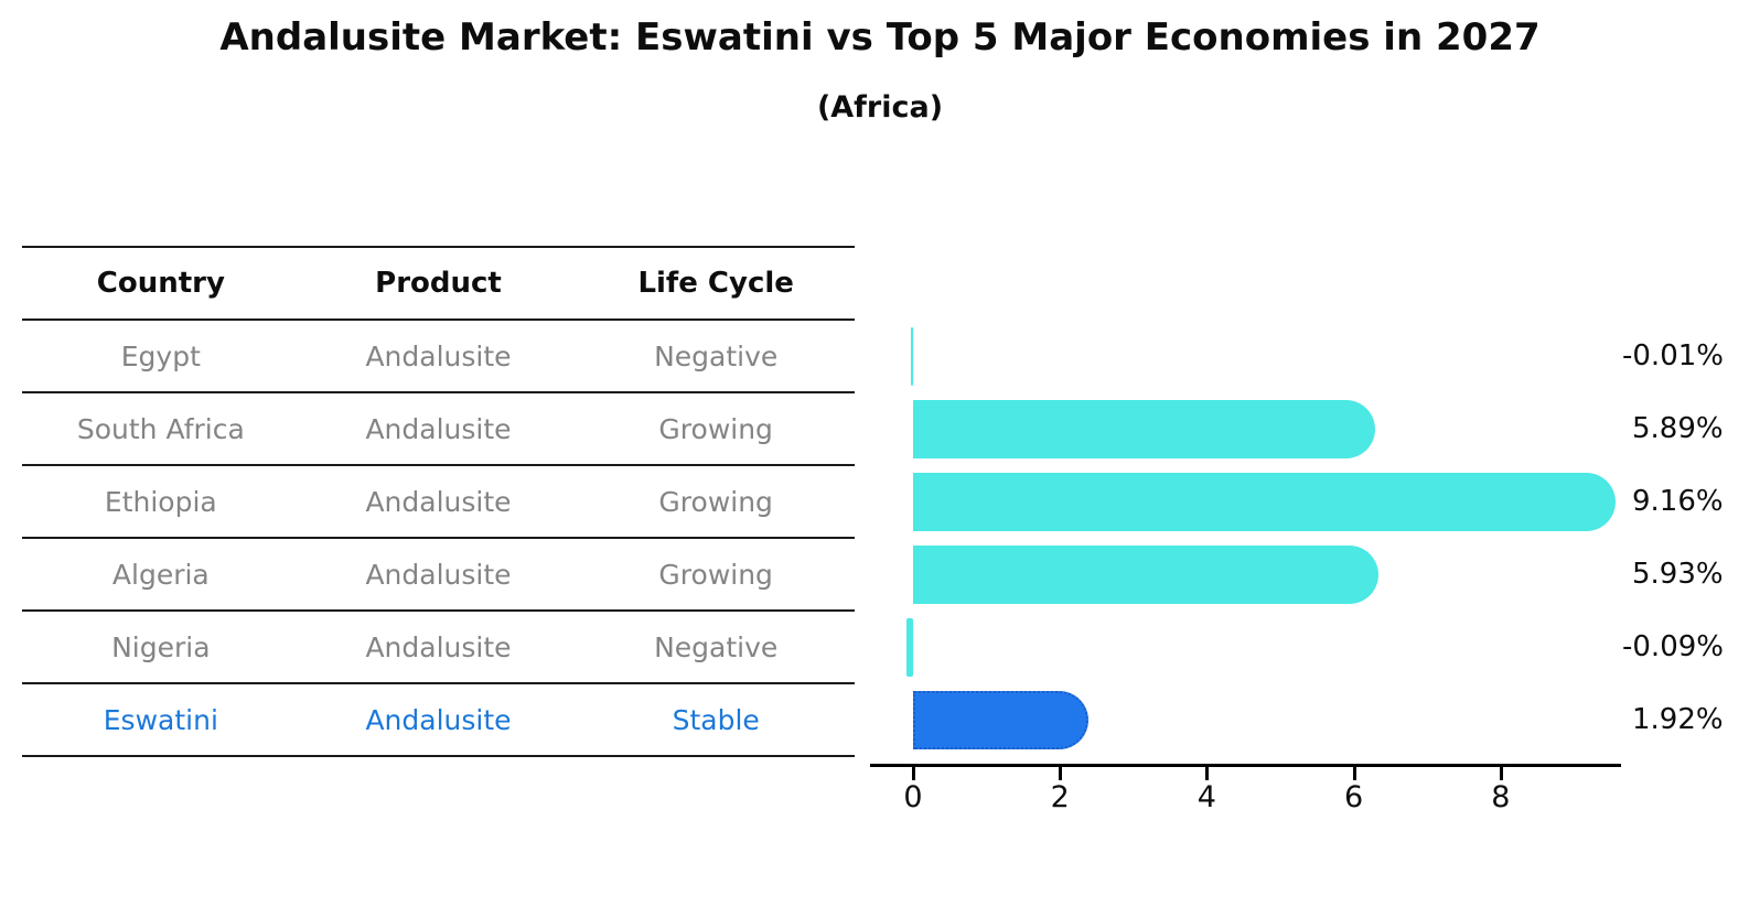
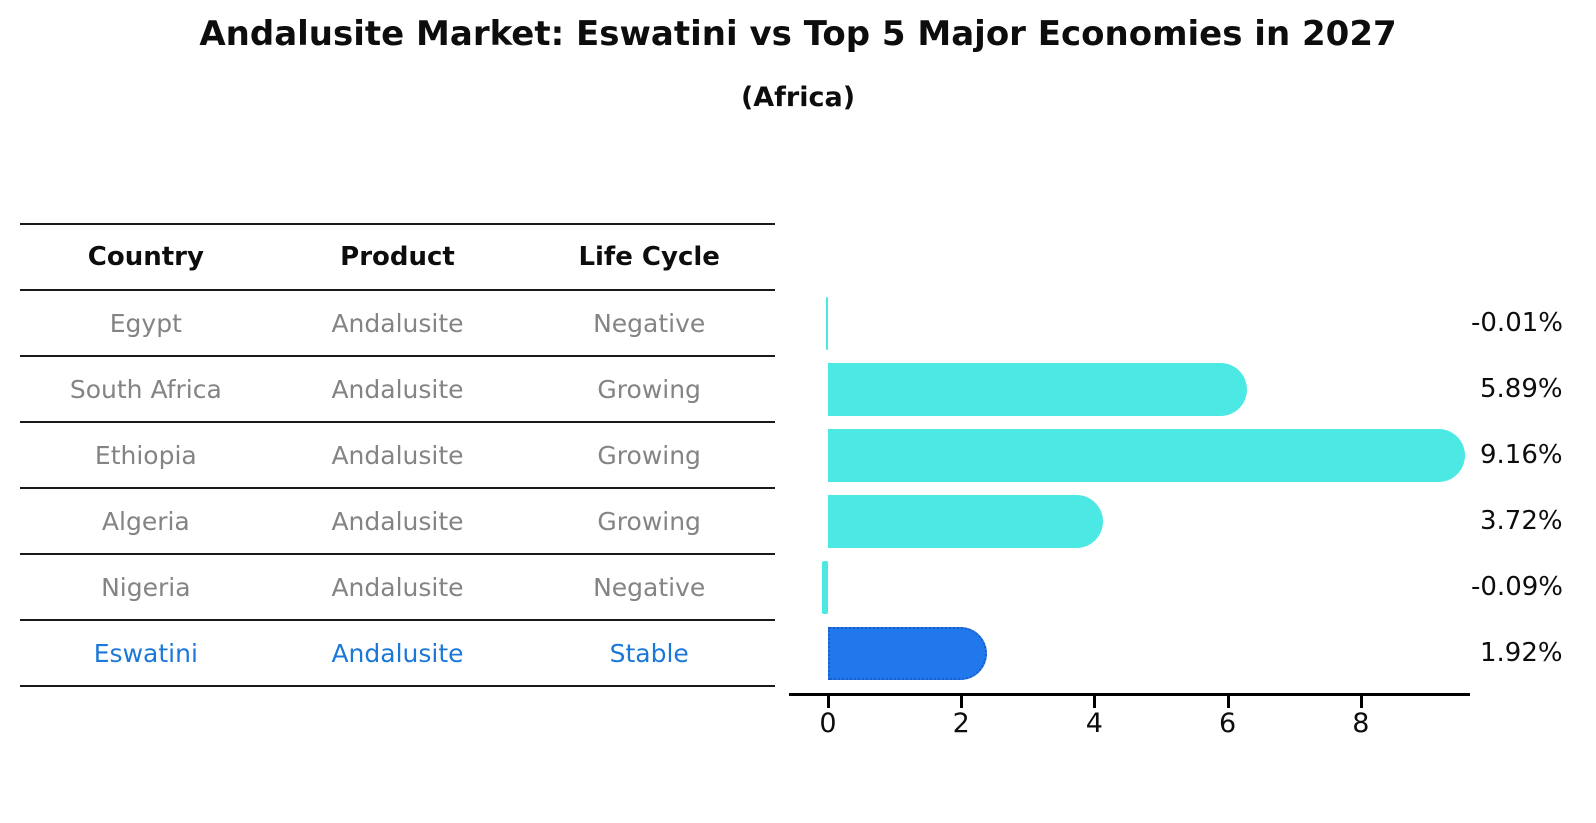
Algeria: 5.93% -> 3.72%
